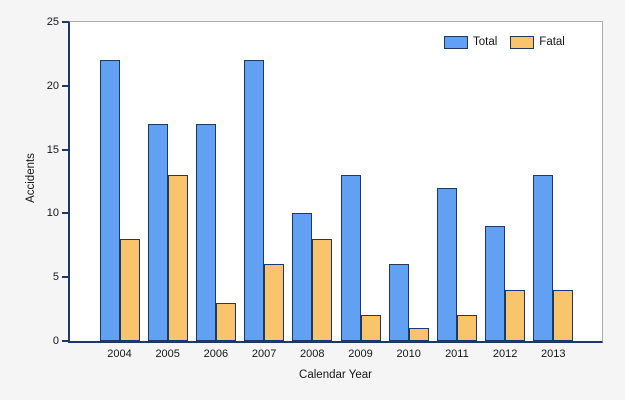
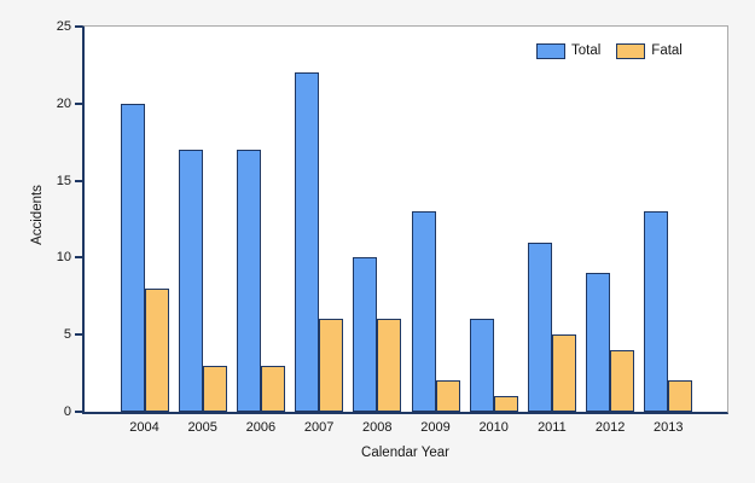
Total/2004: 22 -> 20
Fatal/2005: 13 -> 3
Fatal/2008: 8 -> 6
Total/2011: 12 -> 11
Fatal/2011: 2 -> 5
Fatal/2013: 4 -> 2
